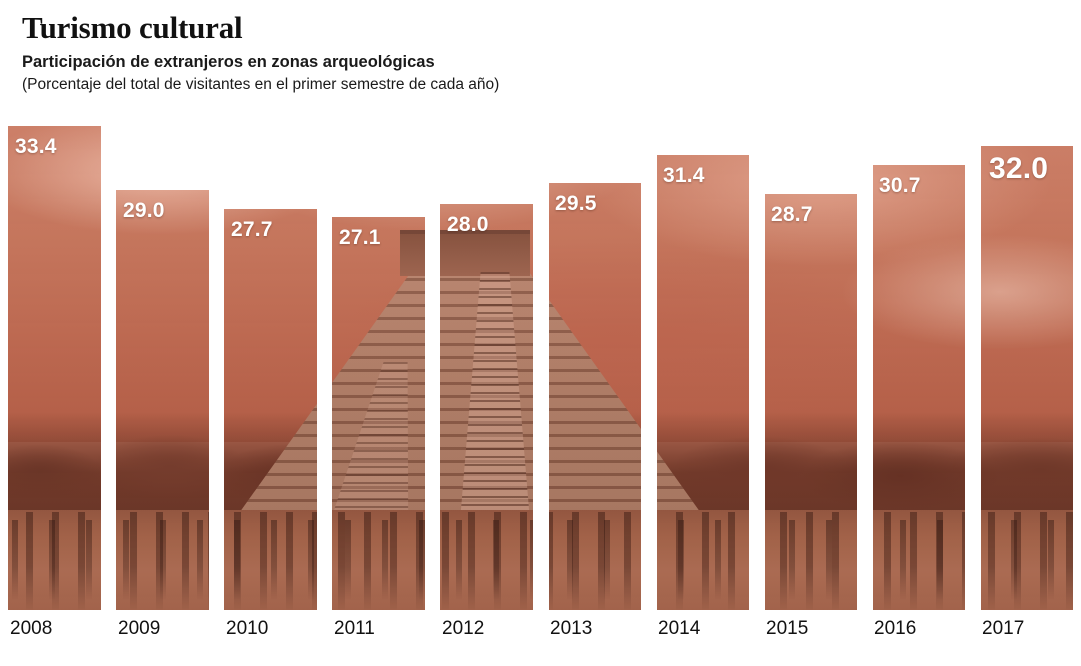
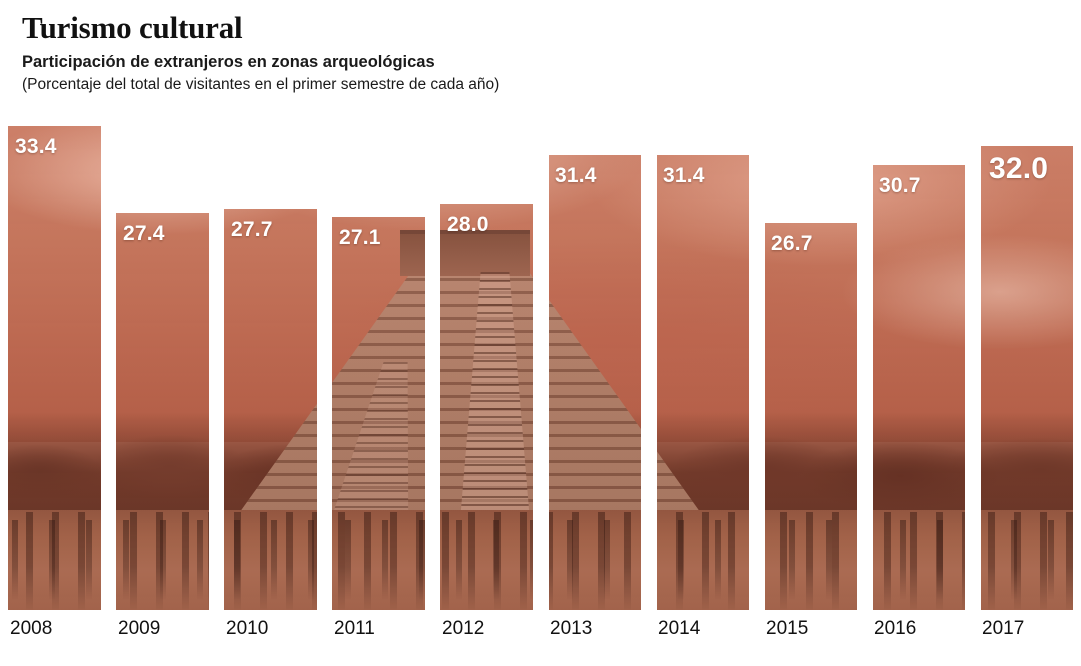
2009: 29.0 -> 27.4
2013: 29.5 -> 31.4
2015: 28.7 -> 26.7
